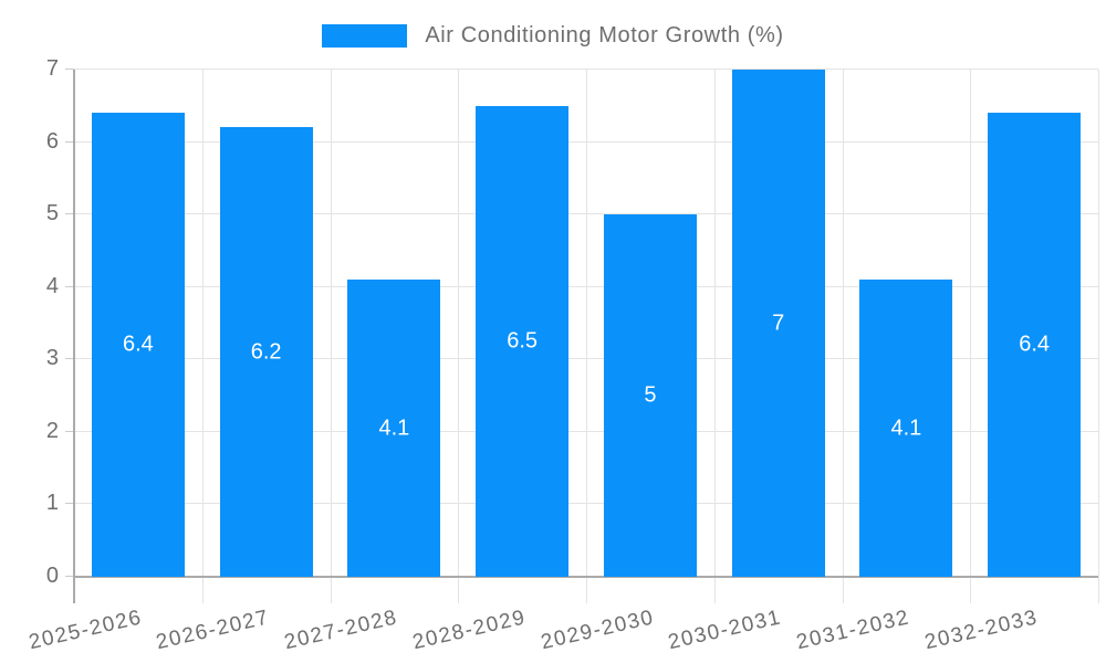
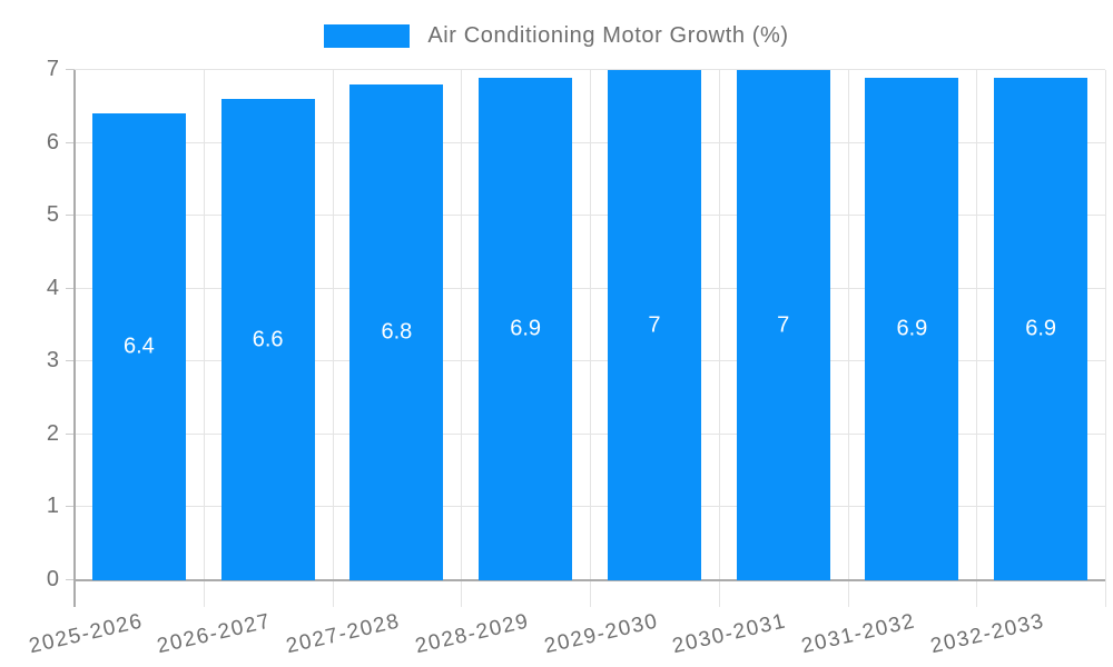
2026-2027: 6.2 -> 6.6
2027-2028: 4.1 -> 6.8
2028-2029: 6.5 -> 6.9
2029-2030: 5 -> 7
2031-2032: 4.1 -> 6.9
2032-2033: 6.4 -> 6.9
